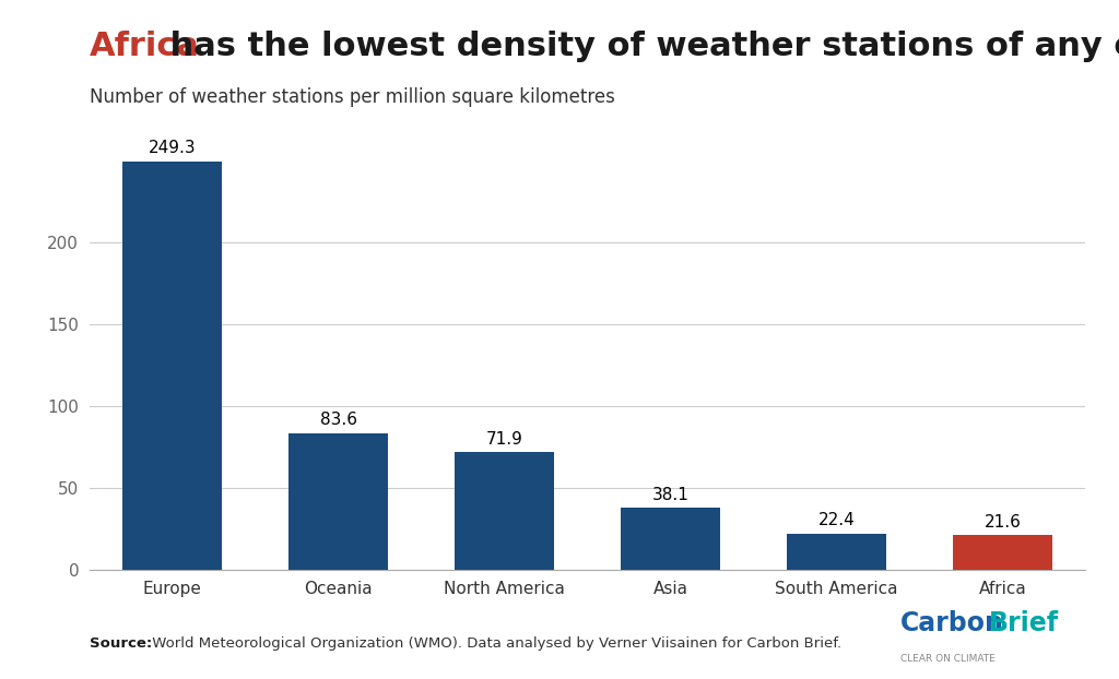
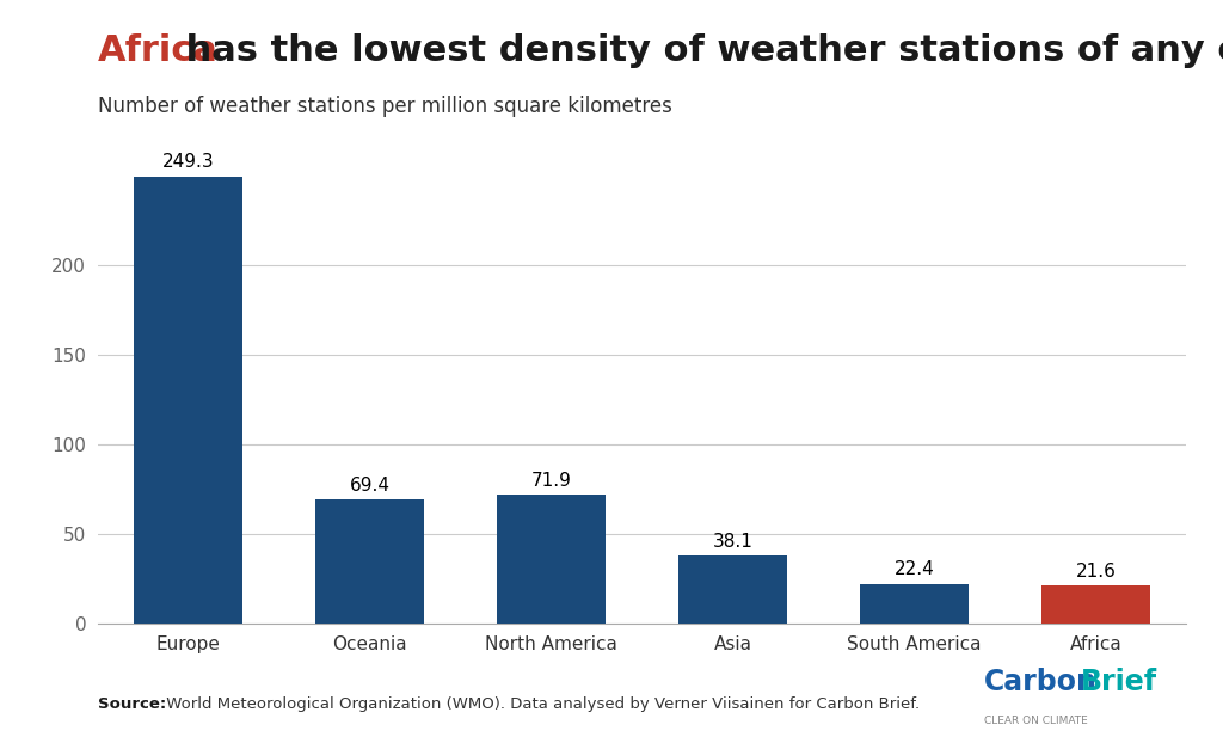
Oceania: 83.6 -> 69.4
